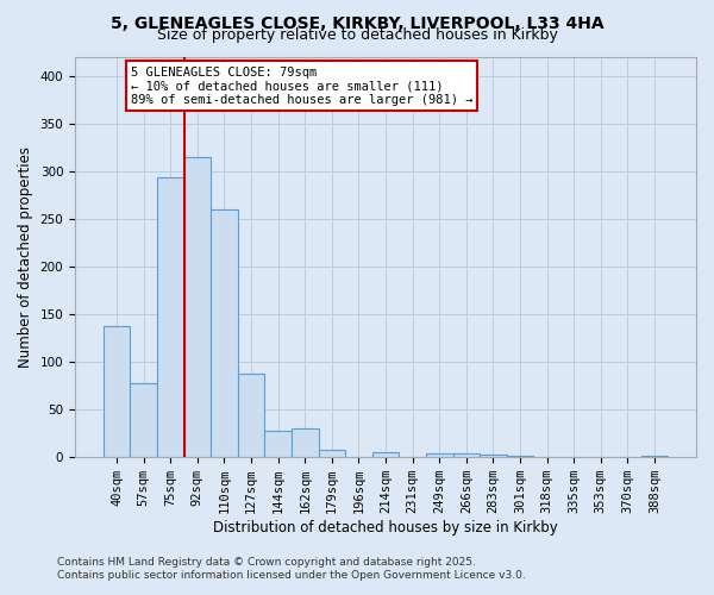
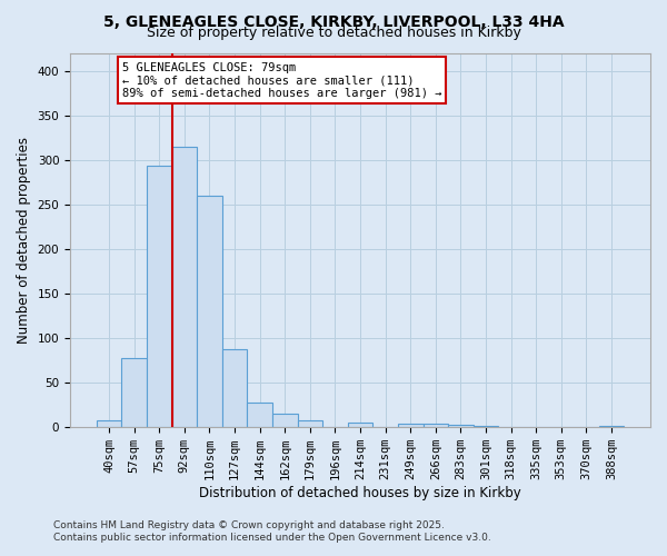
40sqm: 138 -> 8
162sqm: 30 -> 15
